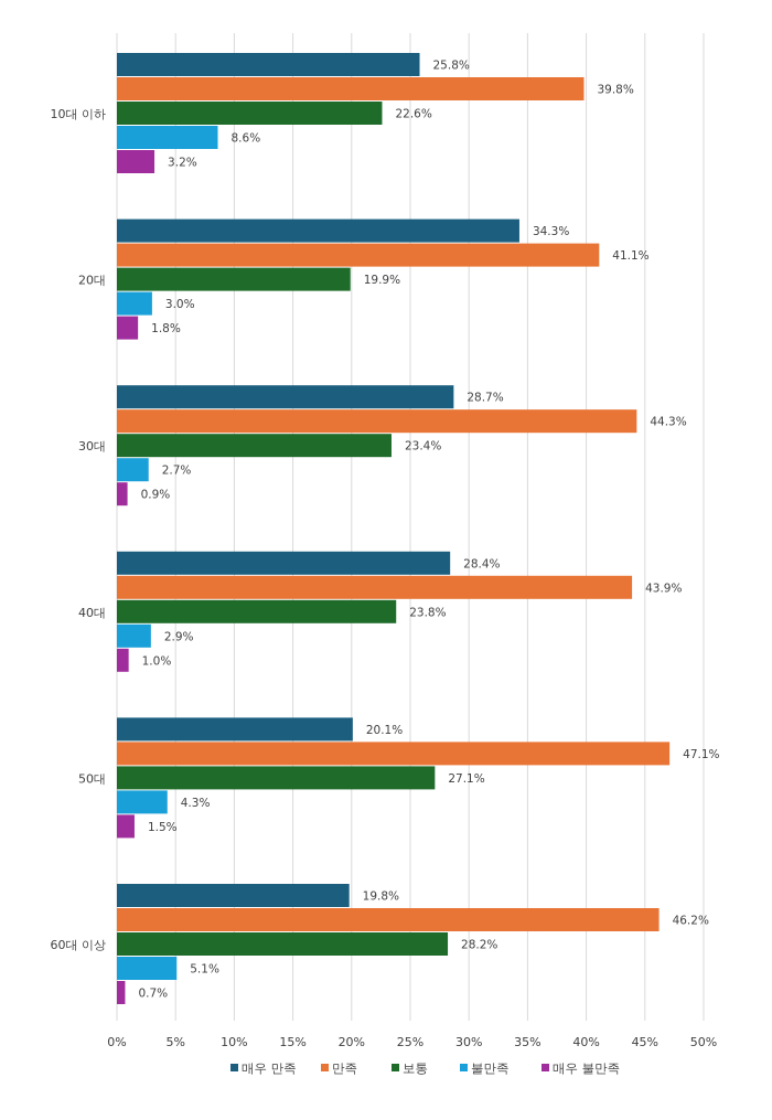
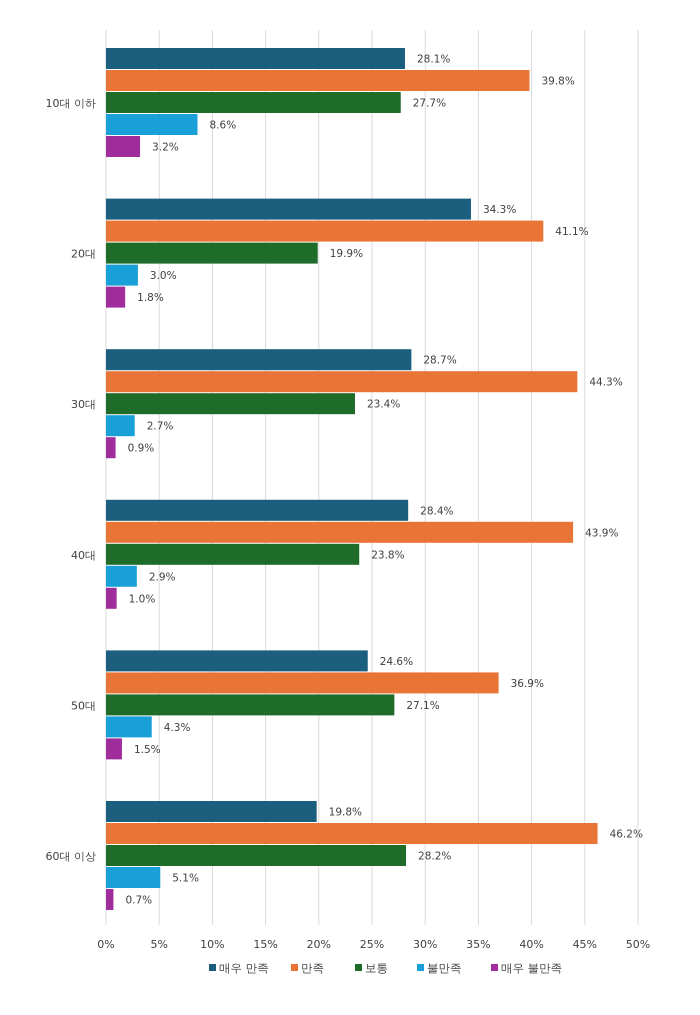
매우 만족/10대 이하: 25.8% -> 28.1%
보통/10대 이하: 22.6% -> 27.7%
매우 만족/50대: 20.1% -> 24.6%
만족/50대: 47.1% -> 36.9%
